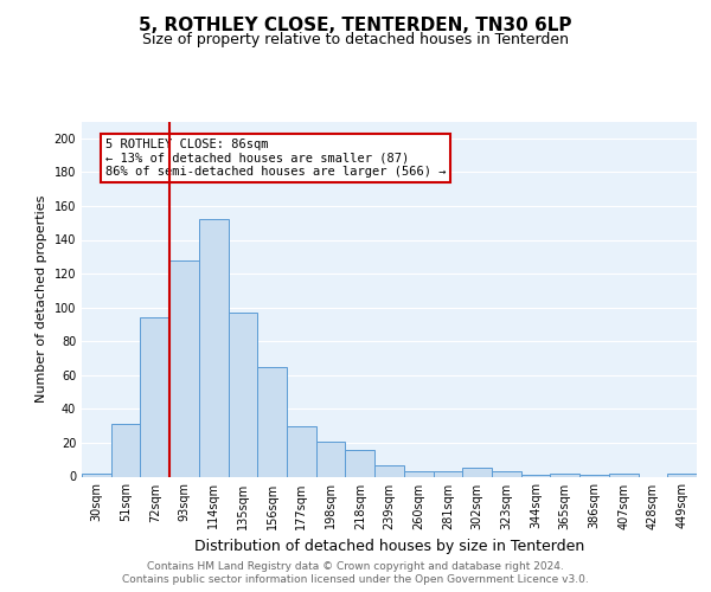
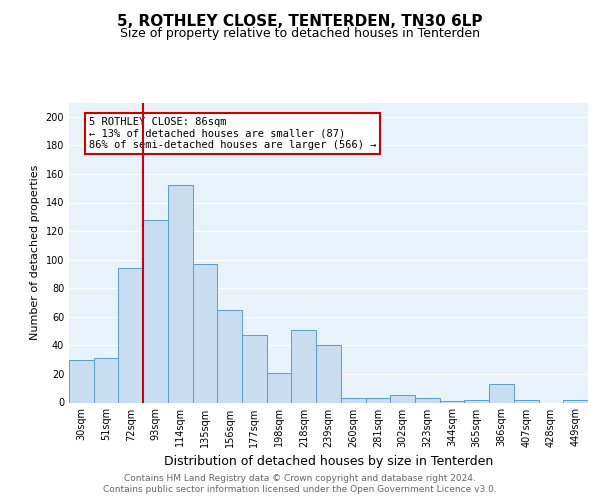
30sqm: 2 -> 30
177sqm: 30 -> 47
218sqm: 16 -> 51
239sqm: 7 -> 40
386sqm: 1 -> 13
